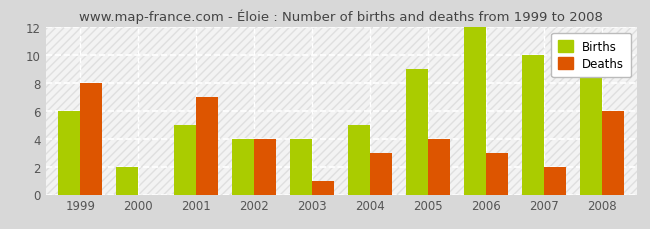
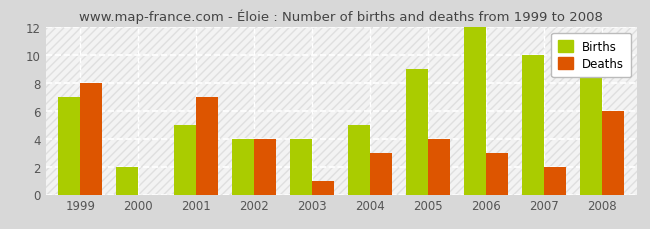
Births/1999: 6 -> 7
